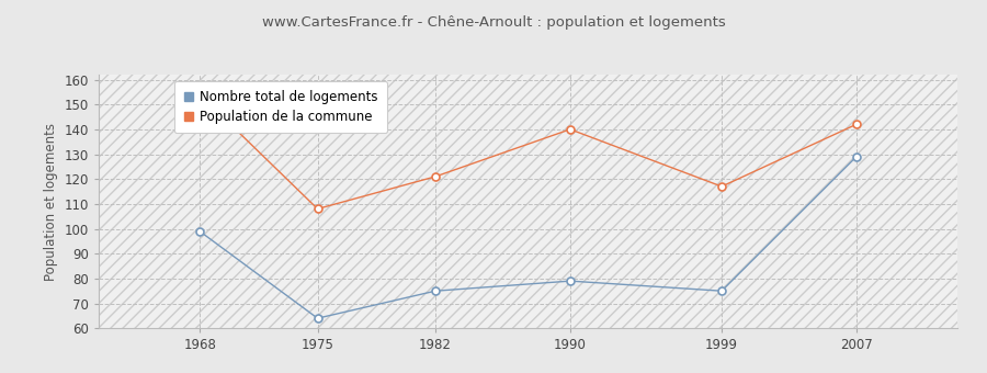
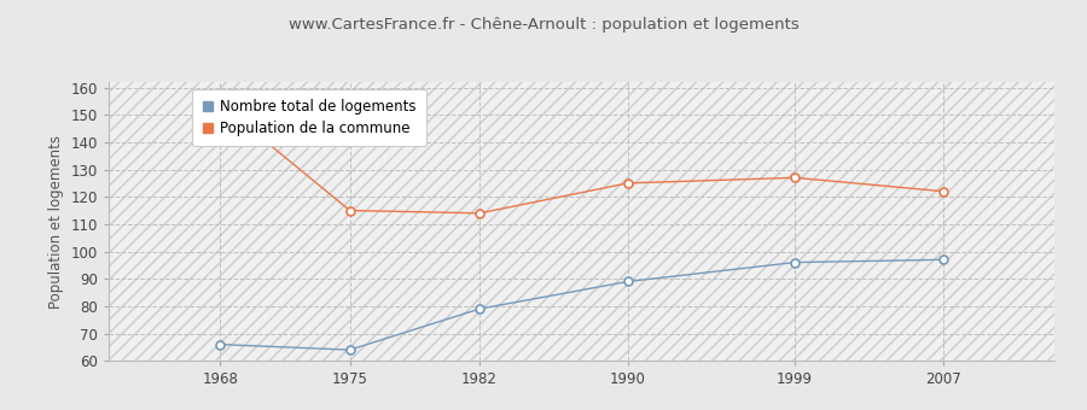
Nombre total de logements/1968: 99 -> 66
Population de la commune/1975: 108 -> 115
Nombre total de logements/1982: 75 -> 79
Population de la commune/1982: 121 -> 114
Nombre total de logements/1990: 79 -> 89
Population de la commune/1990: 140 -> 125
Nombre total de logements/1999: 75 -> 96
Population de la commune/1999: 117 -> 127
Nombre total de logements/2007: 129 -> 97
Population de la commune/2007: 142 -> 122
